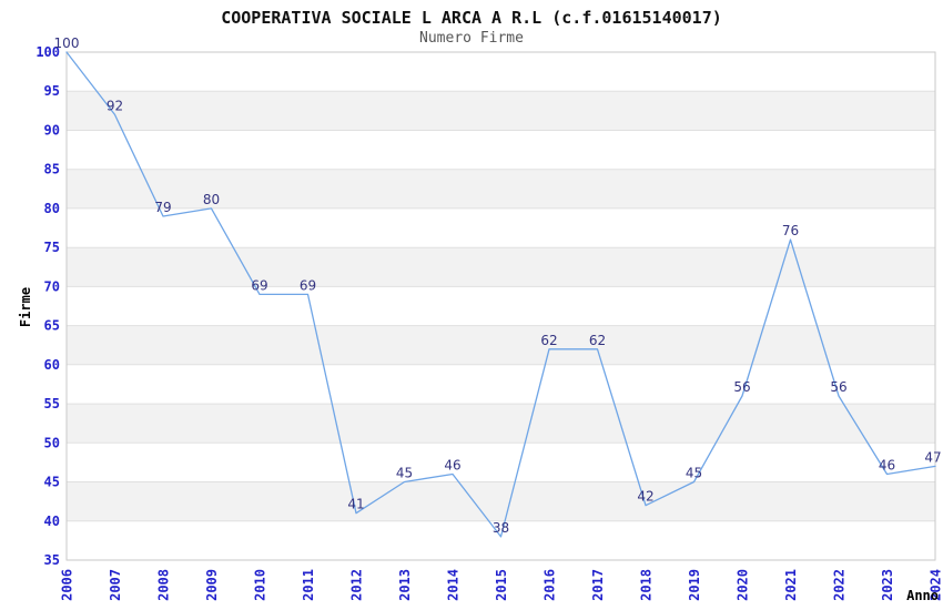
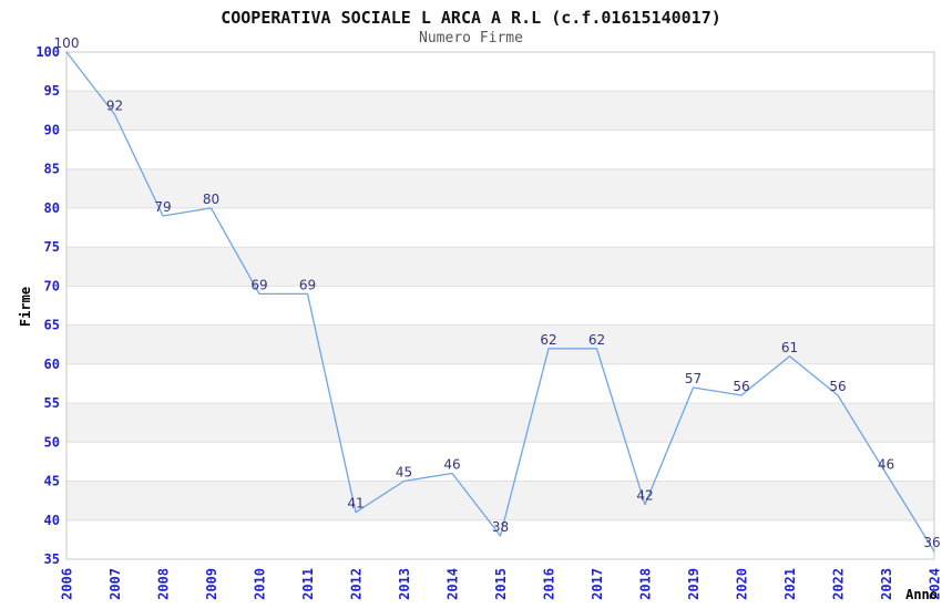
2019: 45 -> 57
2021: 76 -> 61
2024: 47 -> 36
